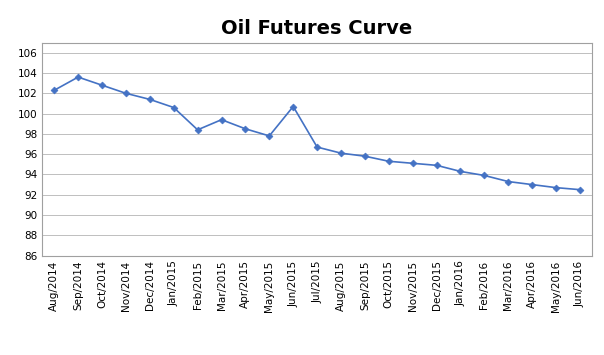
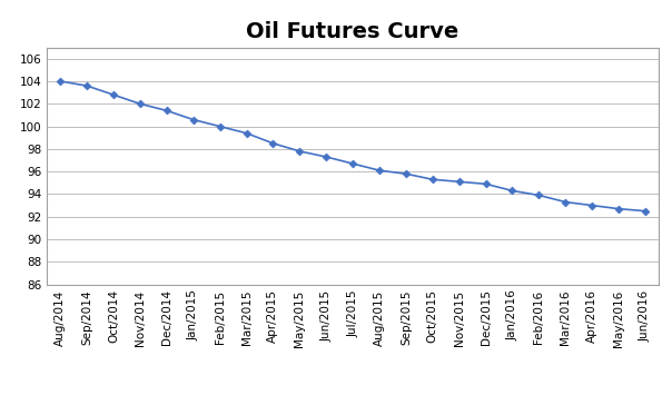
Aug/2014: 102.3 -> 104.0
Feb/2015: 98.4 -> 100.0
Jun/2015: 100.7 -> 97.3
